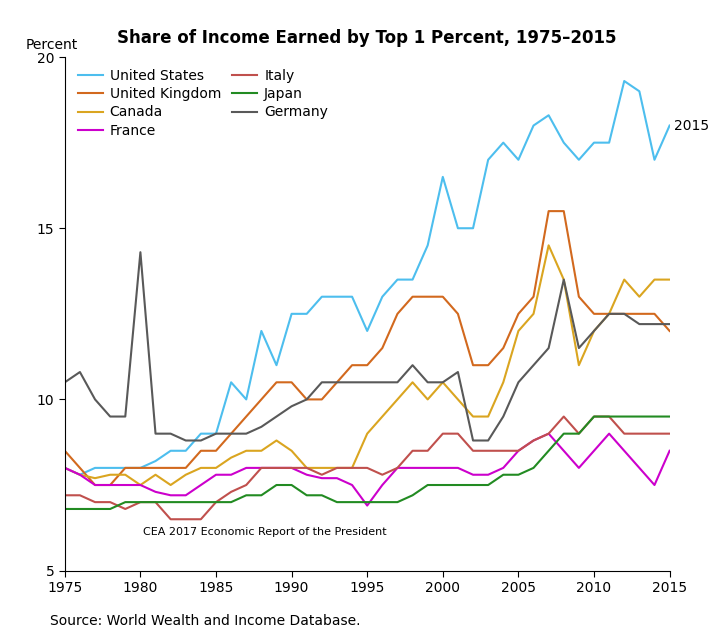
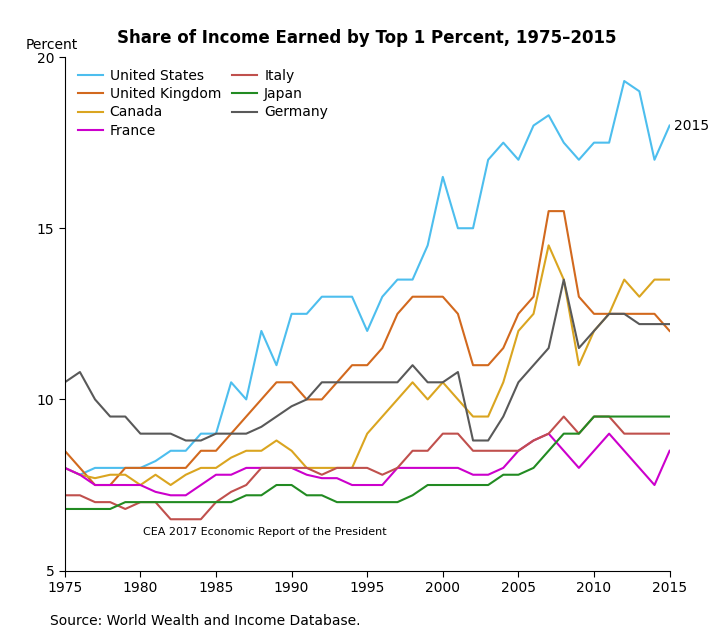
Germany/1980: 14.3 -> 9.0
France/1995: 6.9 -> 7.5
